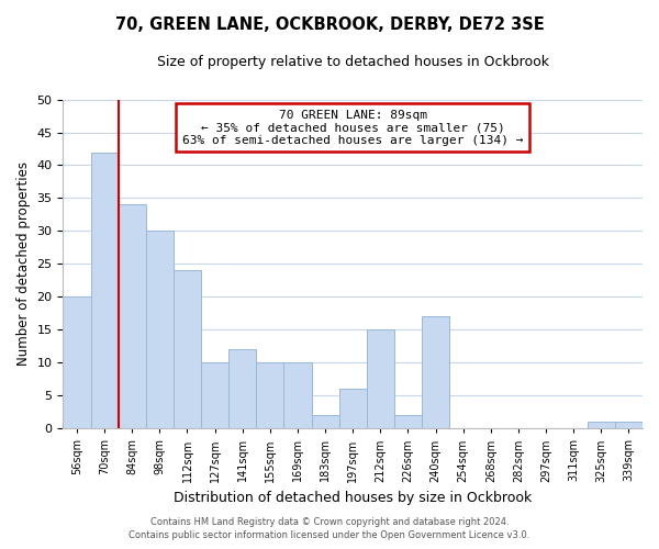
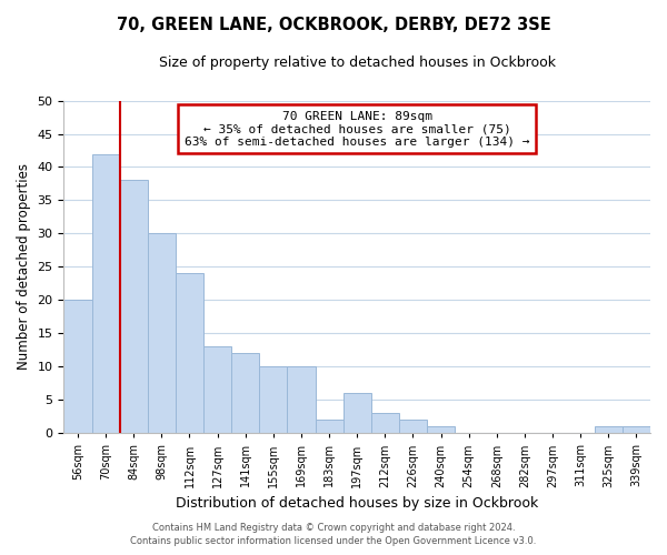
84sqm: 34 -> 38
127sqm: 10 -> 13
212sqm: 15 -> 3
240sqm: 17 -> 1
